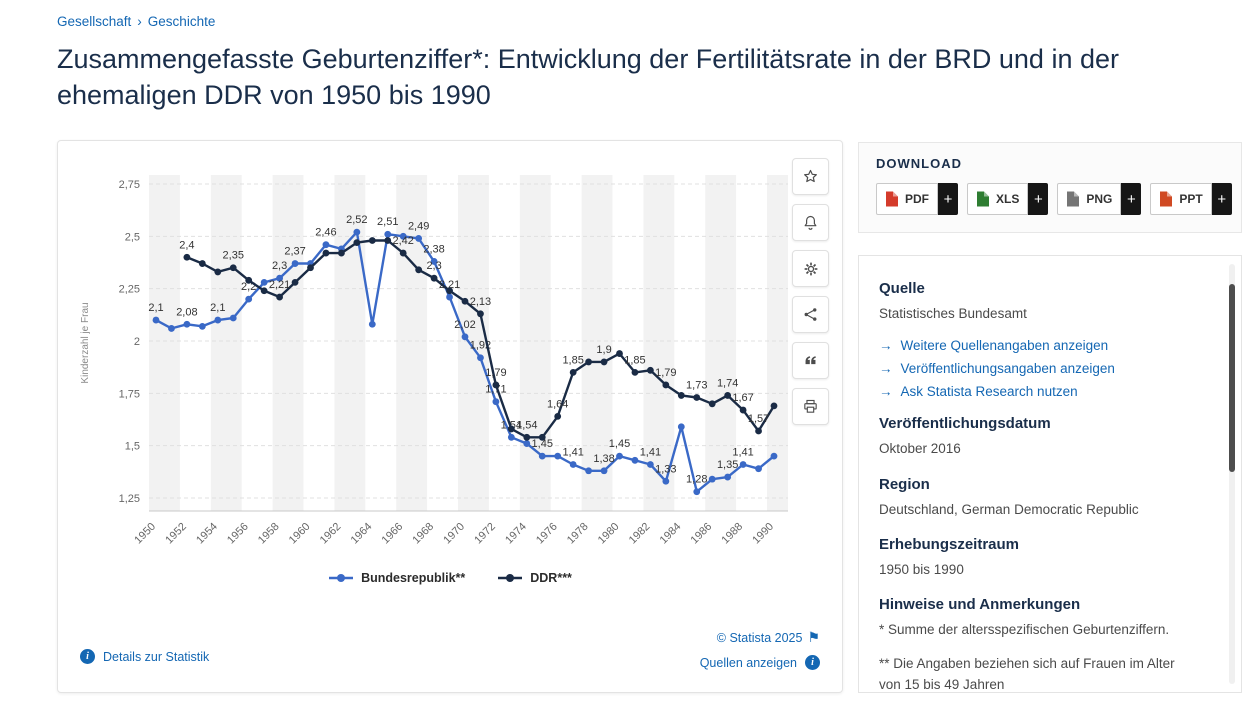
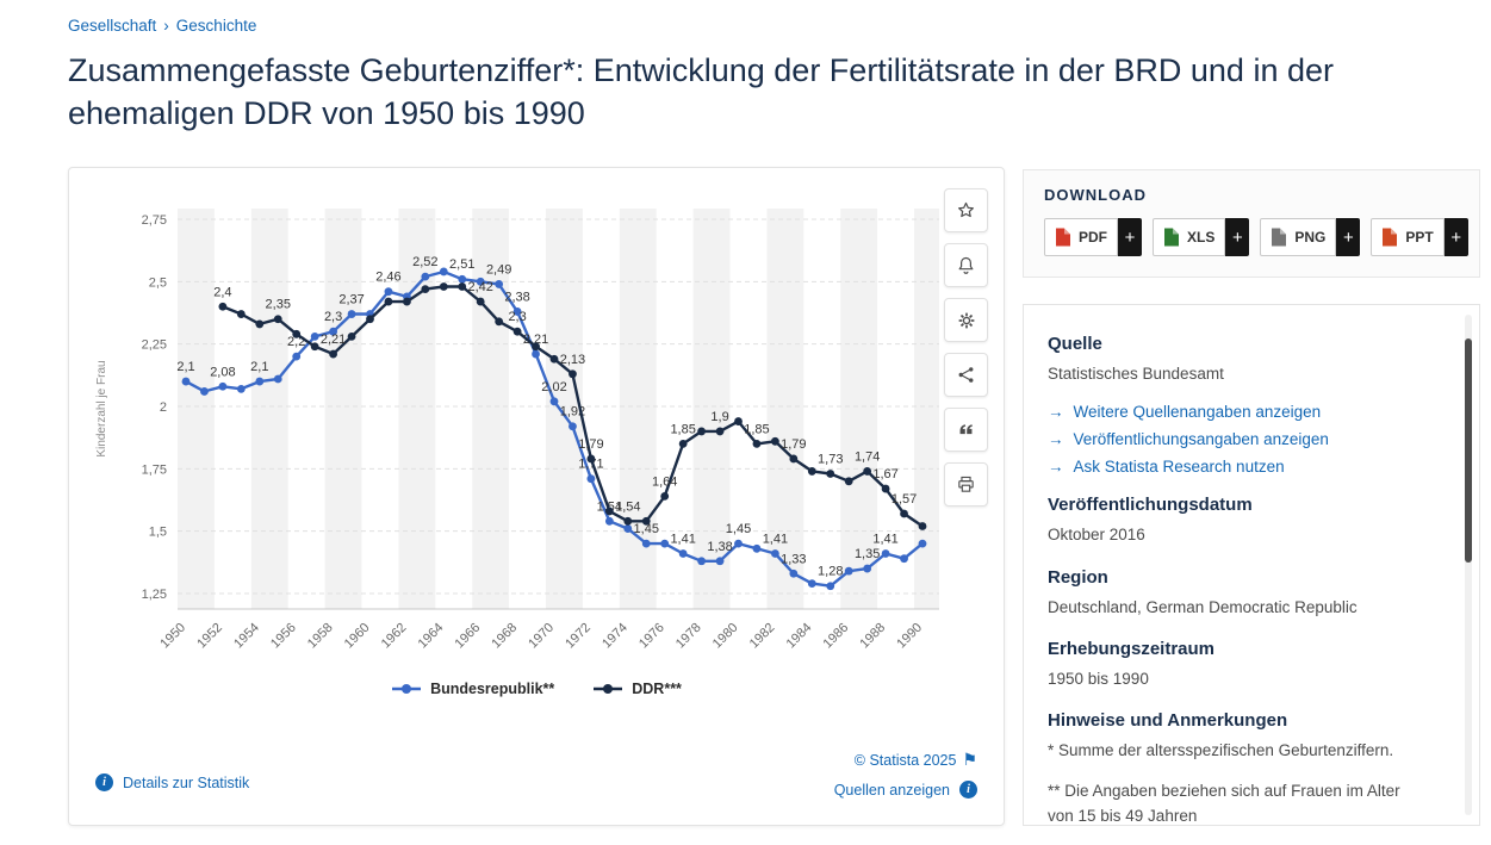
Bundesrepublik**/1964: 2,08 -> 2,54
Bundesrepublik**/1984: 1,59 -> 1,29
DDR***/1990: 1,69 -> 1,52
